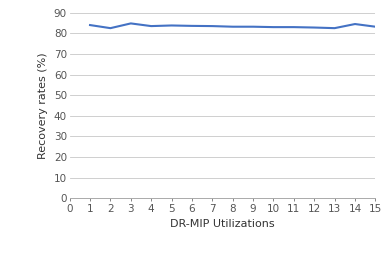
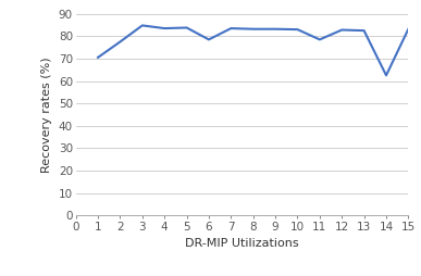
1: 84.0 -> 70.5
2: 82.5 -> 77.5
6: 83.6 -> 78.5
11: 83.0 -> 78.5
14: 84.5 -> 62.5
